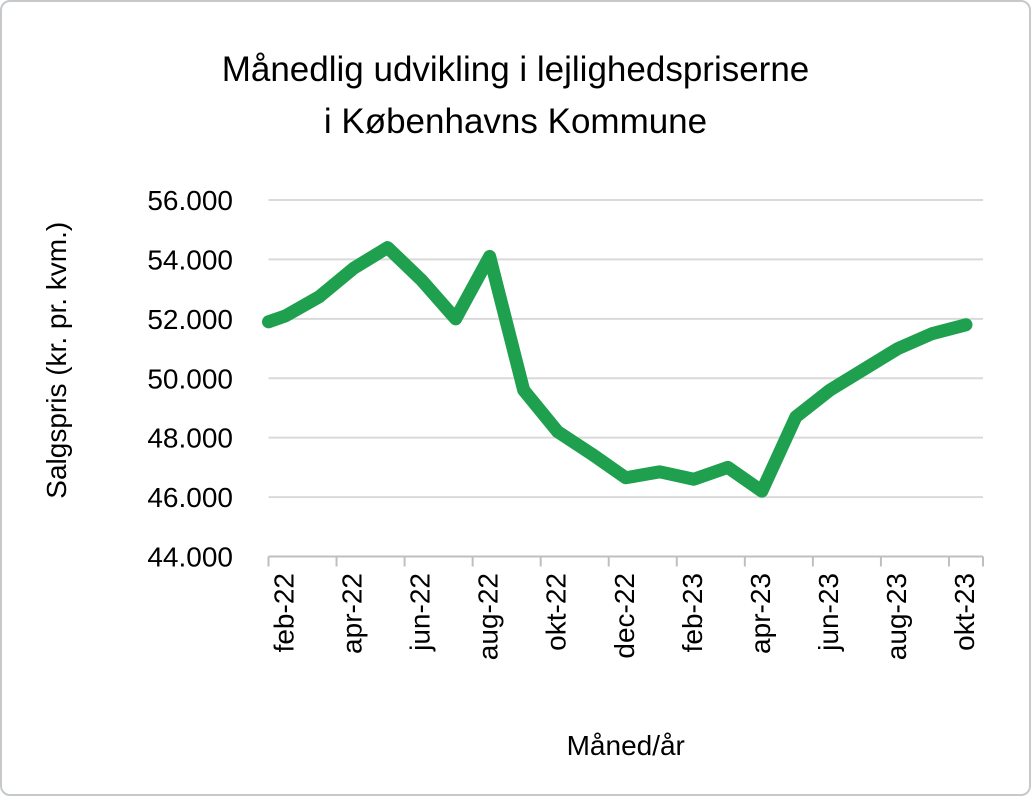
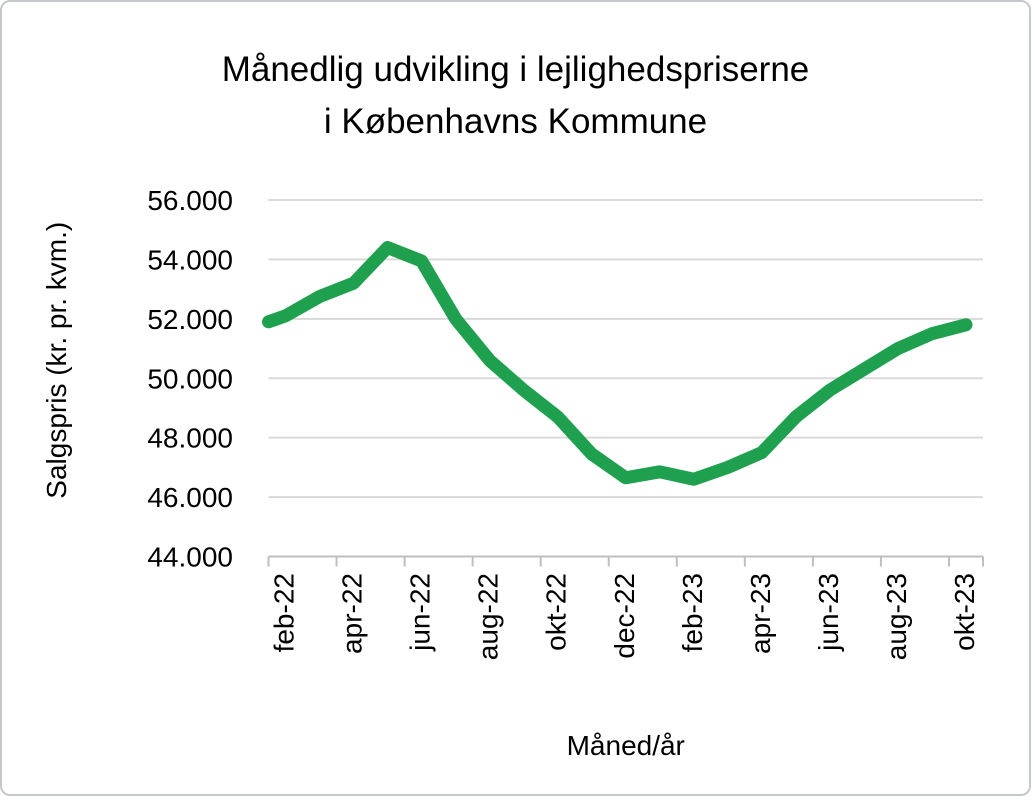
apr-22: 53700 -> 53200
jun-22: 53300 -> 54000
aug-22: 54100 -> 50600
okt-22: 48200 -> 48700
apr-23: 46200 -> 47500
